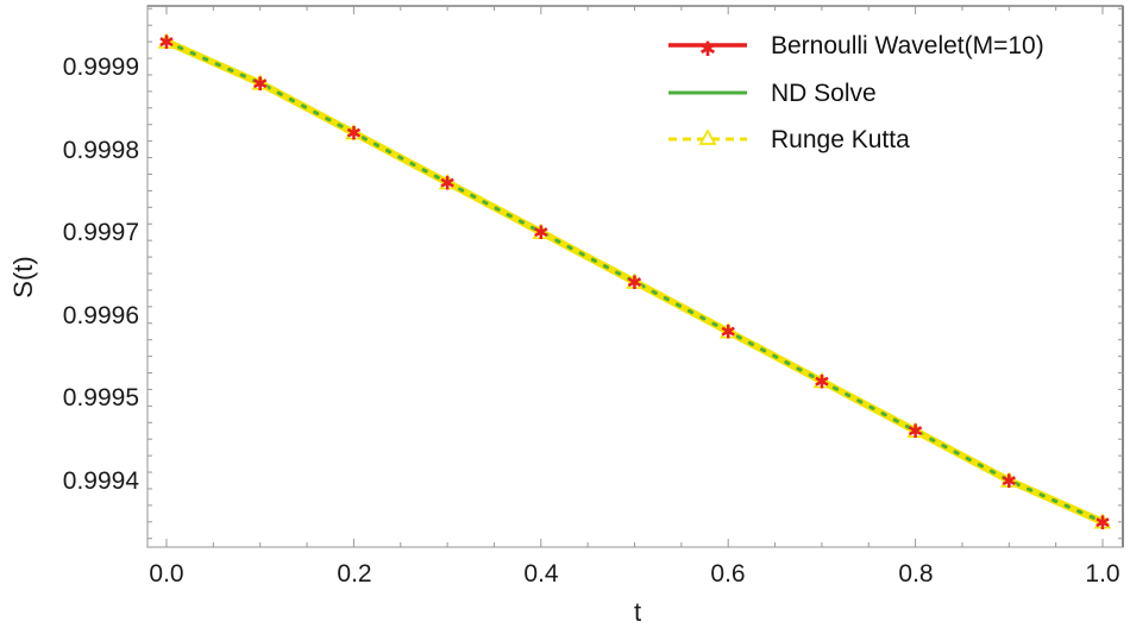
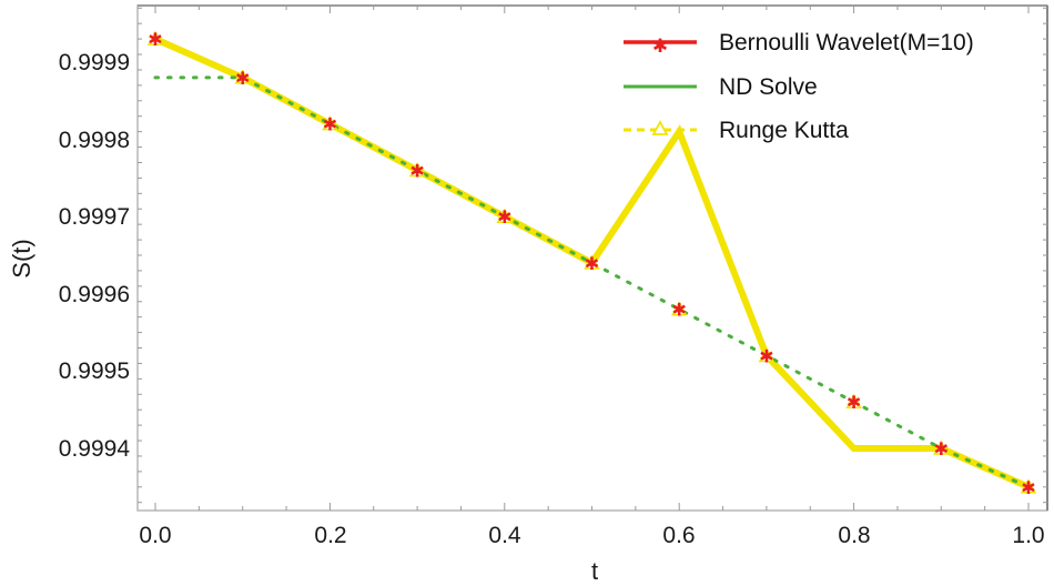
ND Solve/0.0: 0.99993 -> 0.99988
Runge Kutta/0.6: 0.99958 -> 0.99981
Runge Kutta/0.8: 0.99946 -> 0.99940
